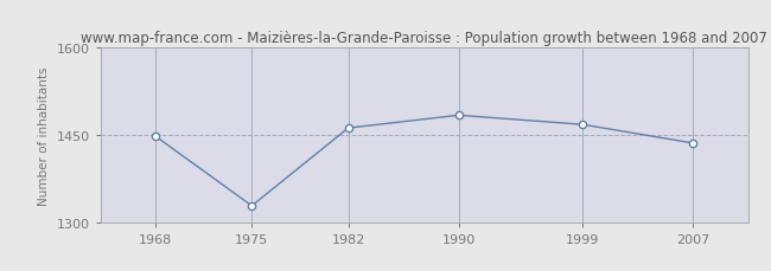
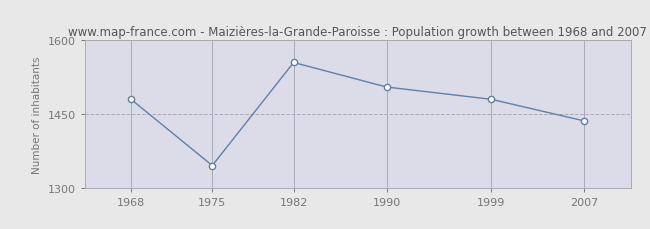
1968: 1448 -> 1480
1975: 1328 -> 1345
1982: 1462 -> 1555
1990: 1484 -> 1505
1999: 1468 -> 1480
